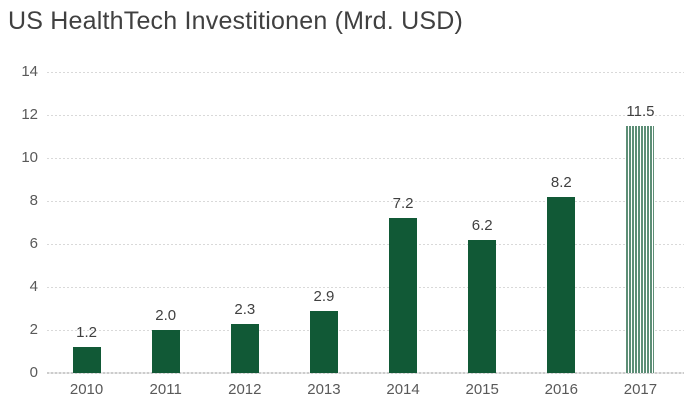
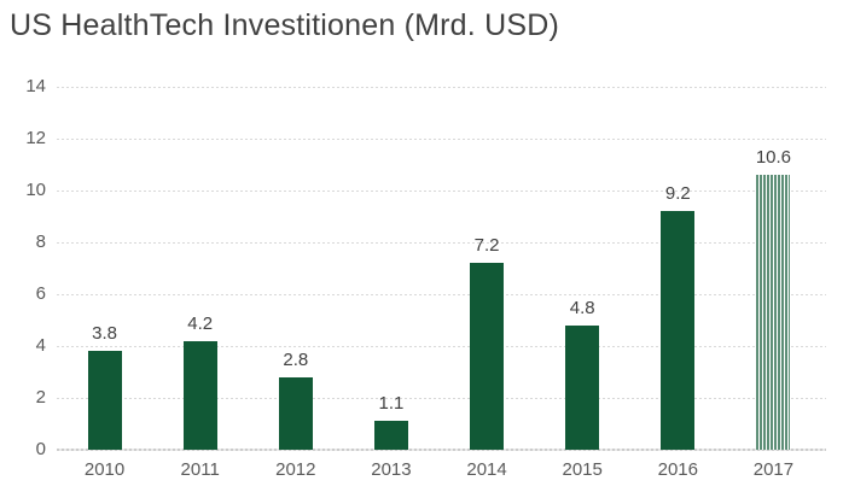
2010: 1.2 -> 3.8
2011: 2.0 -> 4.2
2012: 2.3 -> 2.8
2013: 2.9 -> 1.1
2015: 6.2 -> 4.8
2016: 8.2 -> 9.2
2017: 11.5 -> 10.6
